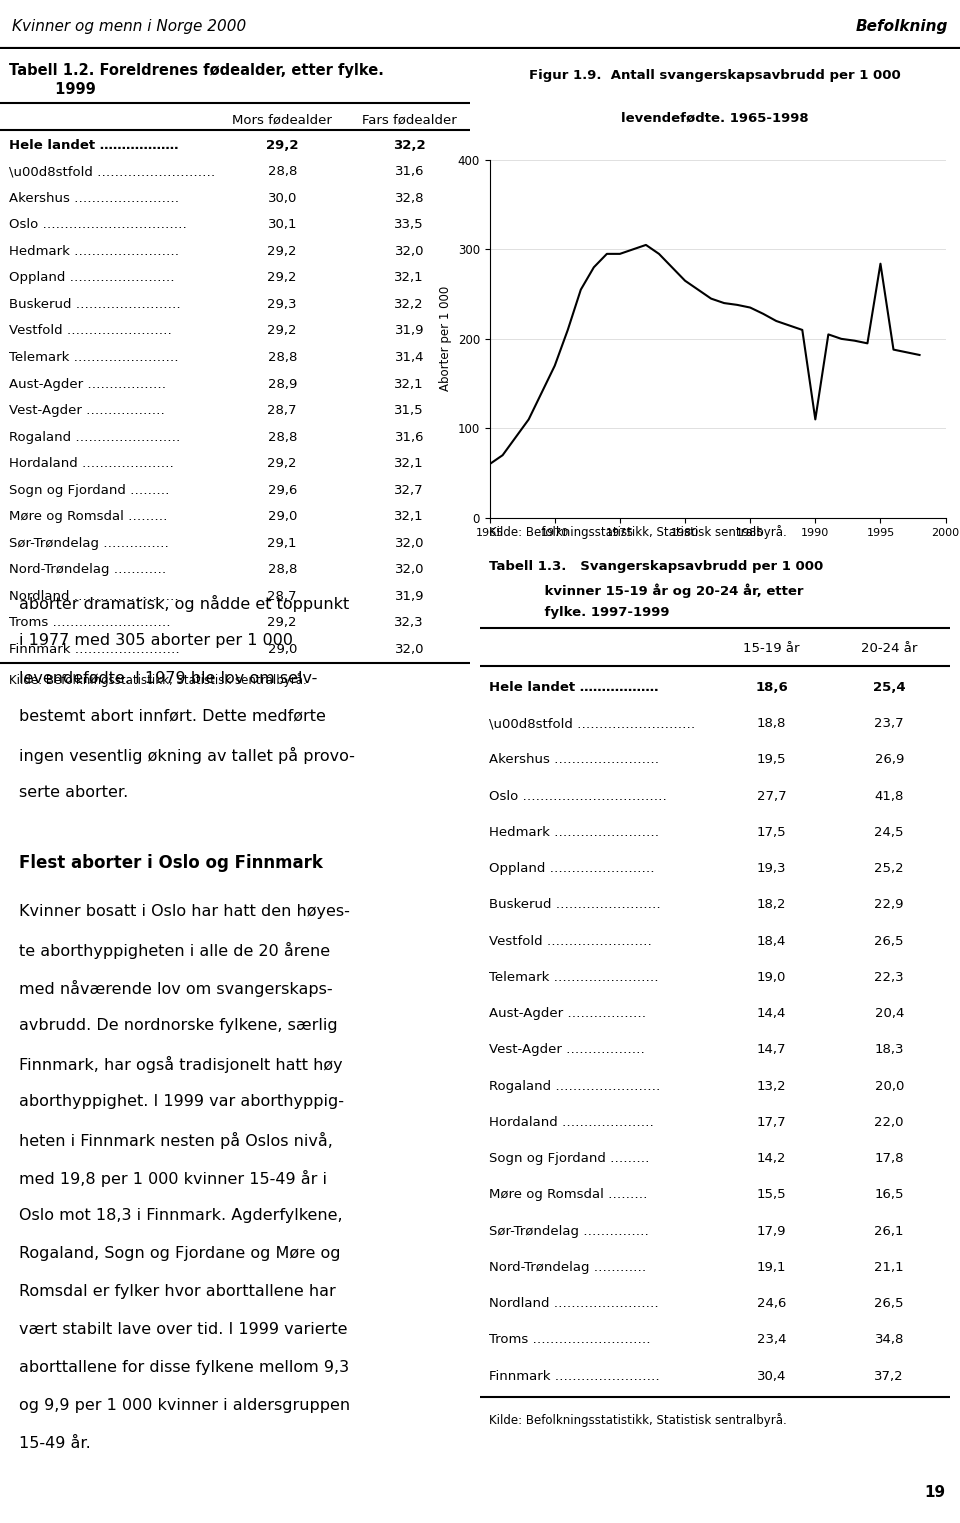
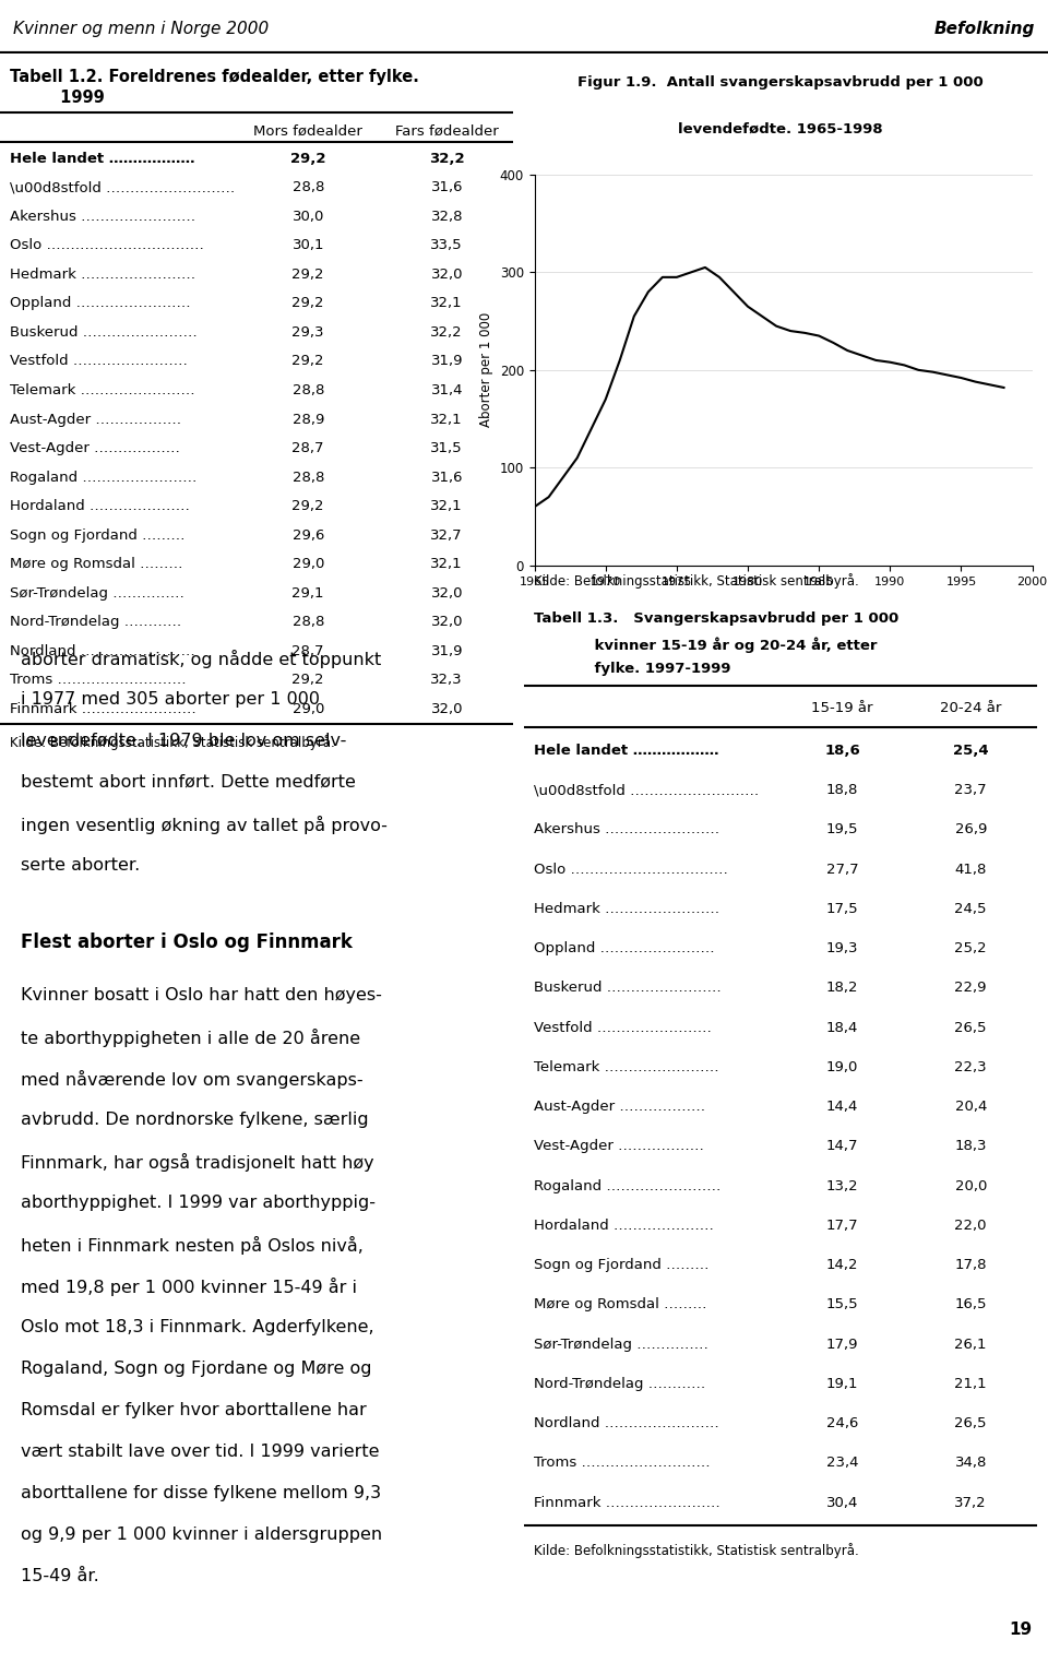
1990: 110 -> 208
1995: 284 -> 192
